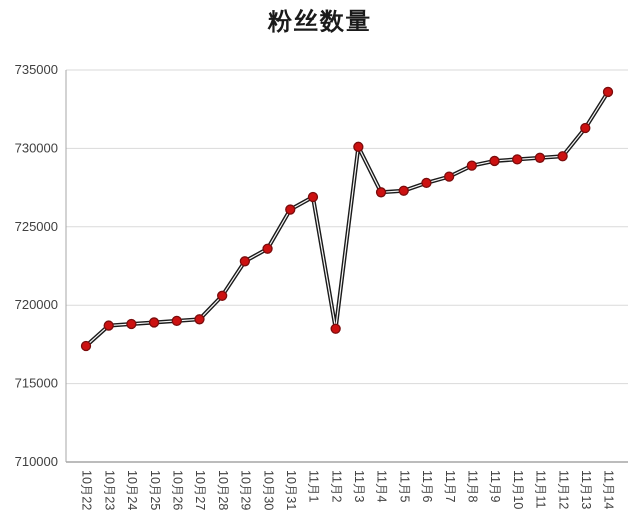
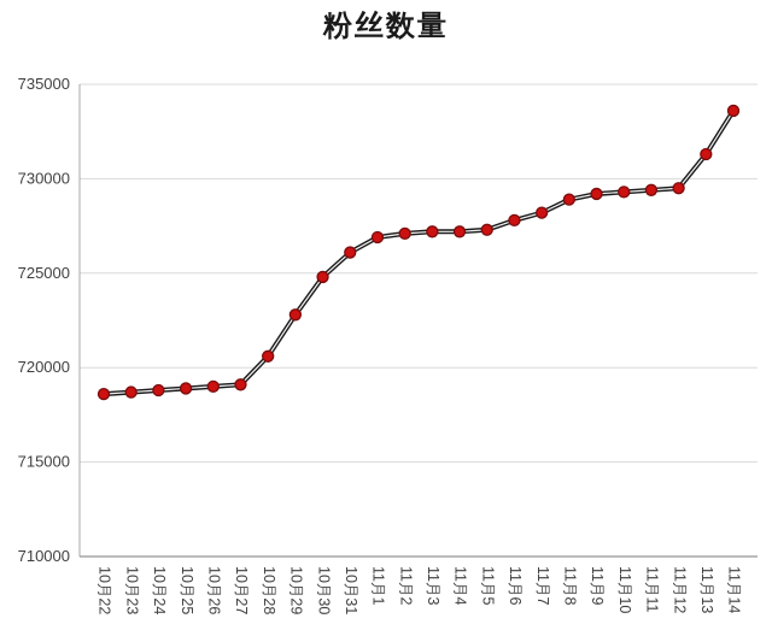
10月22: 717400 -> 718600
10月30: 723600 -> 724800
11月2: 718500 -> 727100
11月3: 730100 -> 727200
